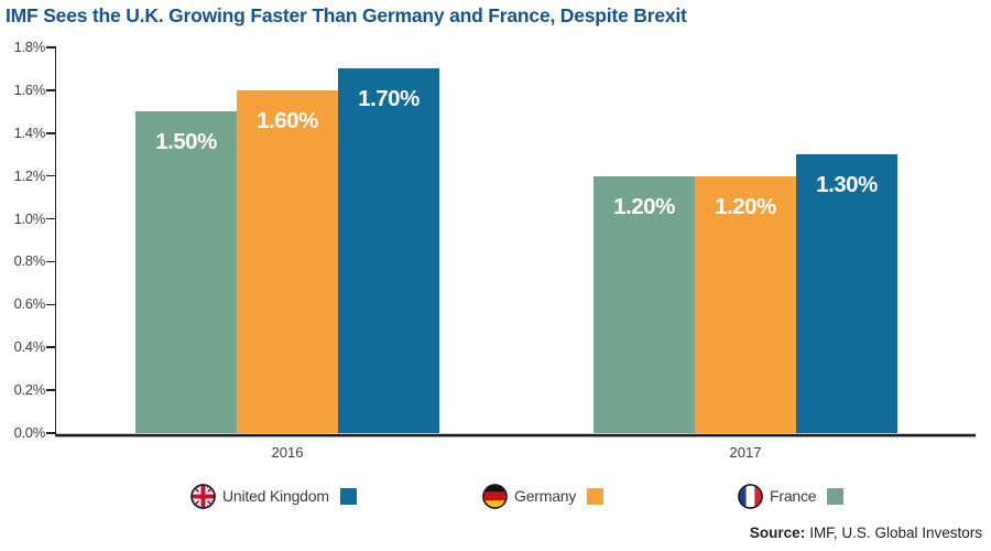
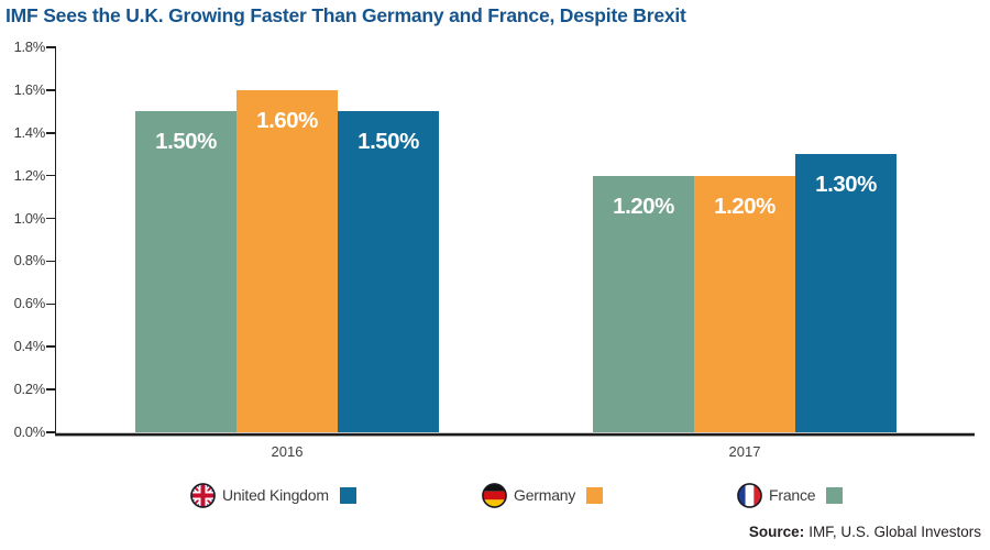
United Kingdom/2016: 1.70% -> 1.50%
